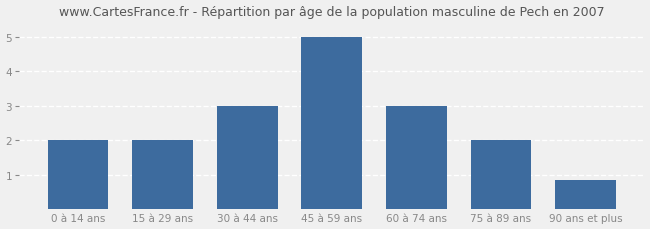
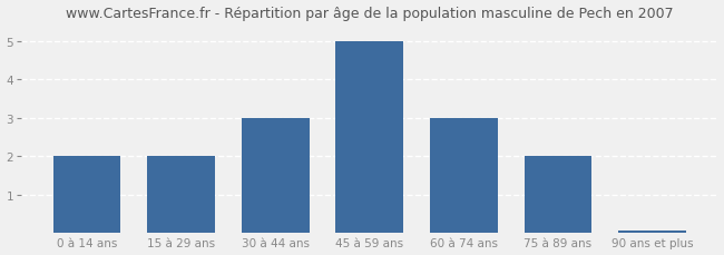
90 ans et plus: 0.85 -> 0.08
